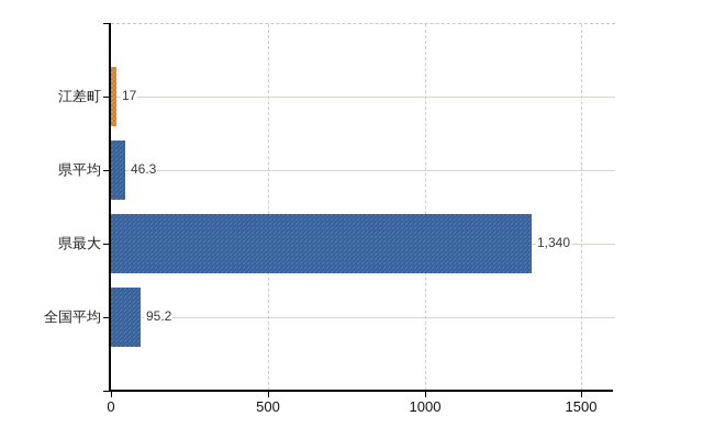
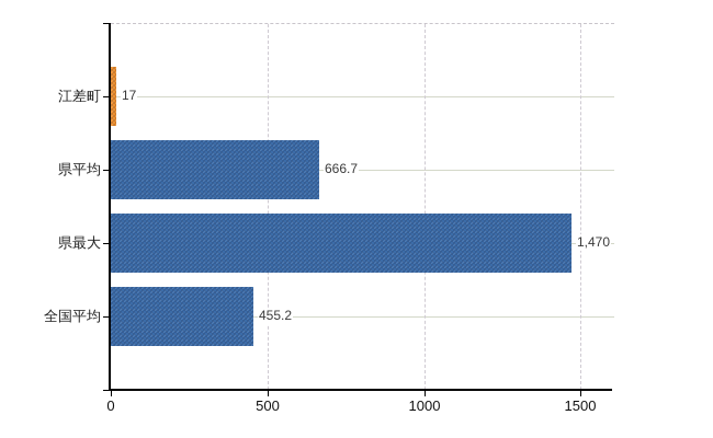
県平均: 46.3 -> 666.7
県最大: 1,340 -> 1,470
全国平均: 95.2 -> 455.2
